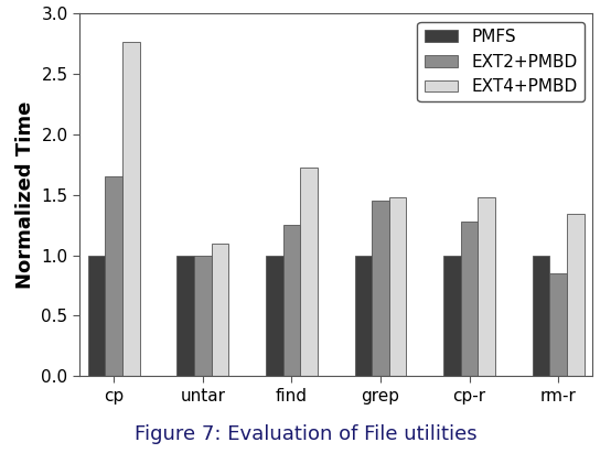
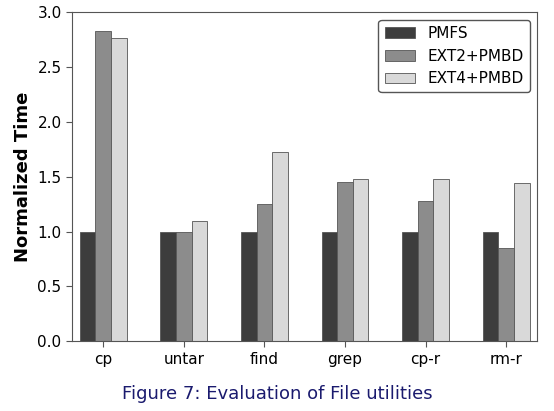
EXT2+PMBD/cp: 1.65 -> 2.83
EXT4+PMBD/rm-r: 1.34 -> 1.44
